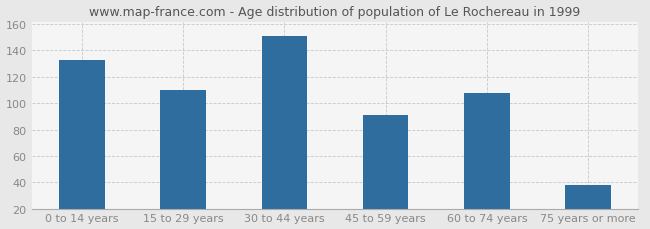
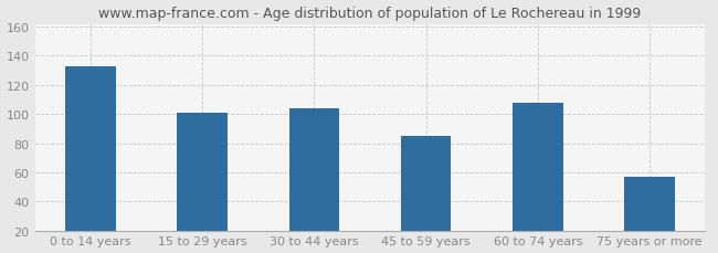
15 to 29 years: 110 -> 101
30 to 44 years: 151 -> 104
45 to 59 years: 91 -> 85
75 years or more: 38 -> 57
